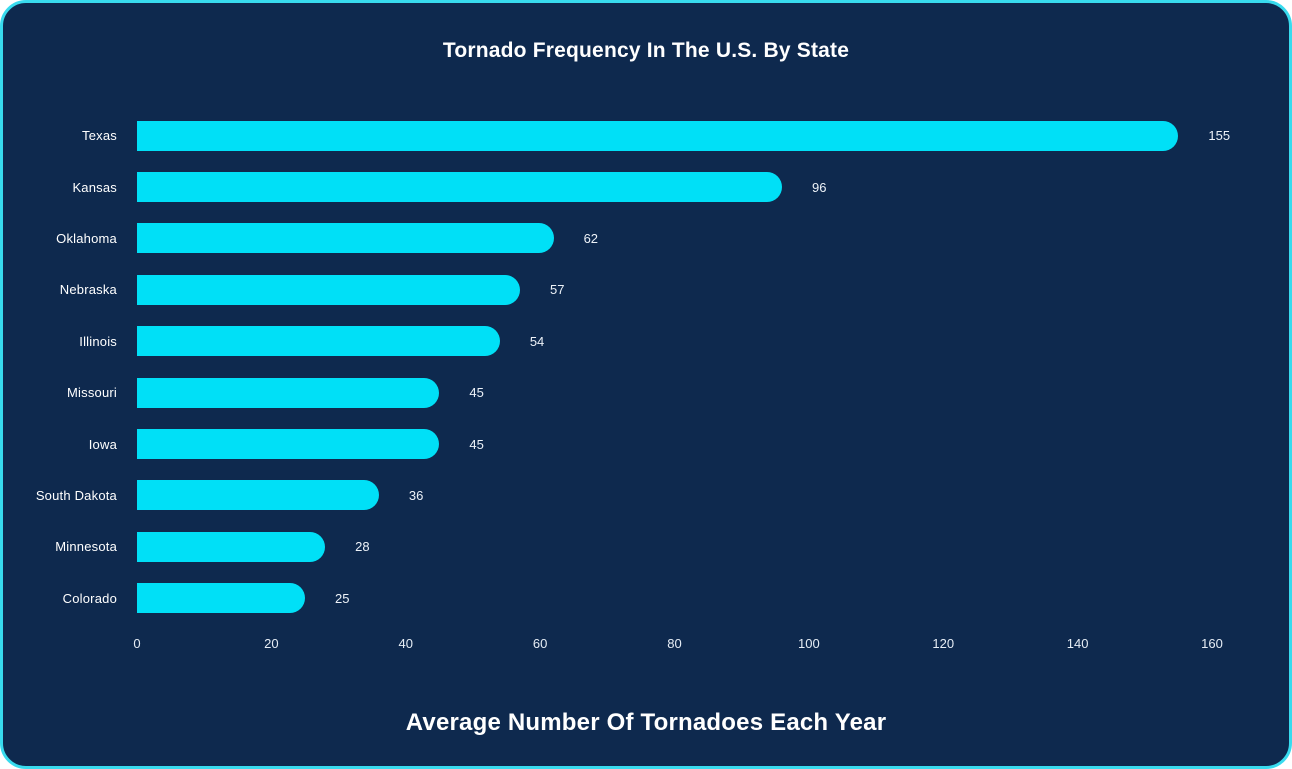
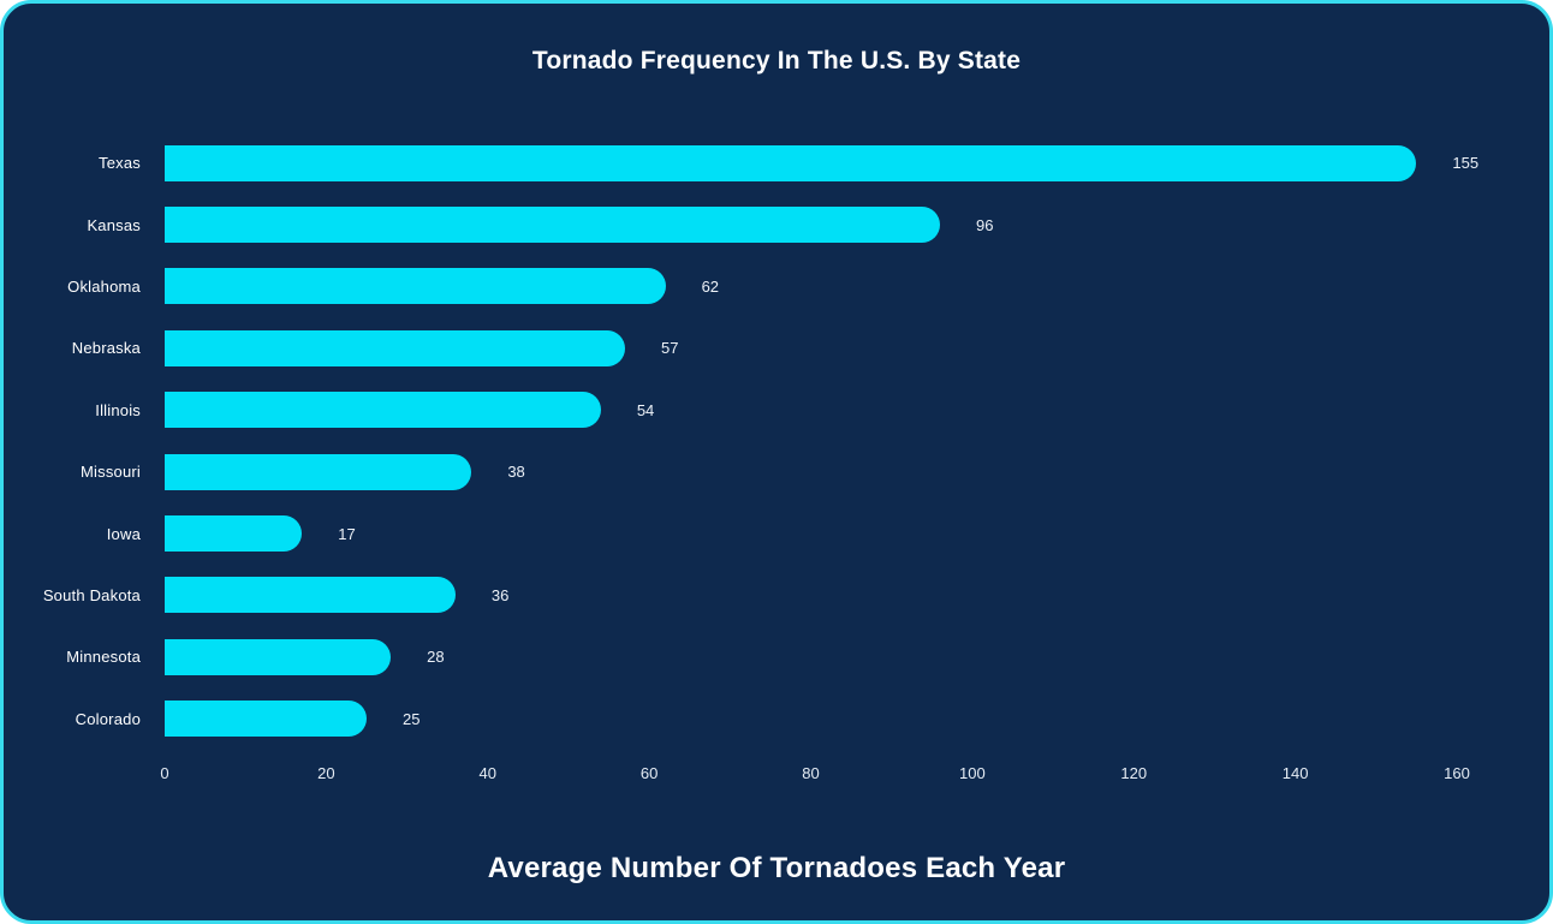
Missouri: 45 -> 38
Iowa: 45 -> 17
